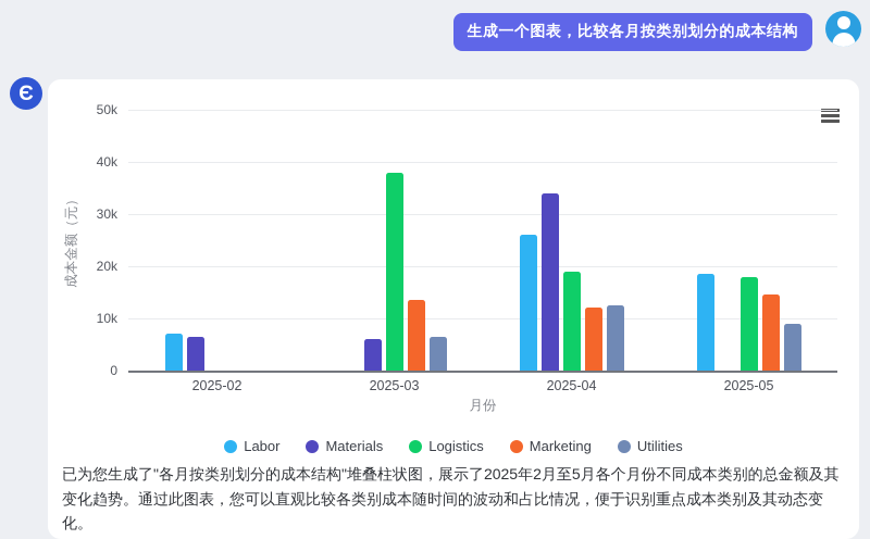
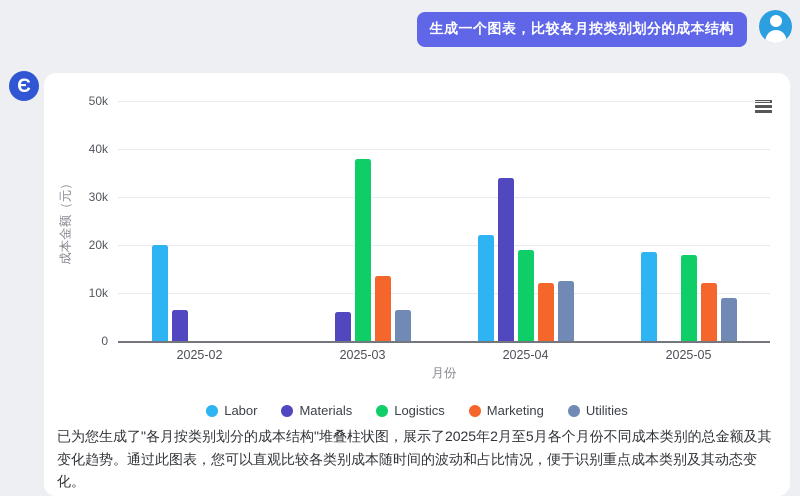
Labor/2025-02: 7k -> 20k
Labor/2025-04: 26k -> 22k
Marketing/2025-05: 14k -> 12k
